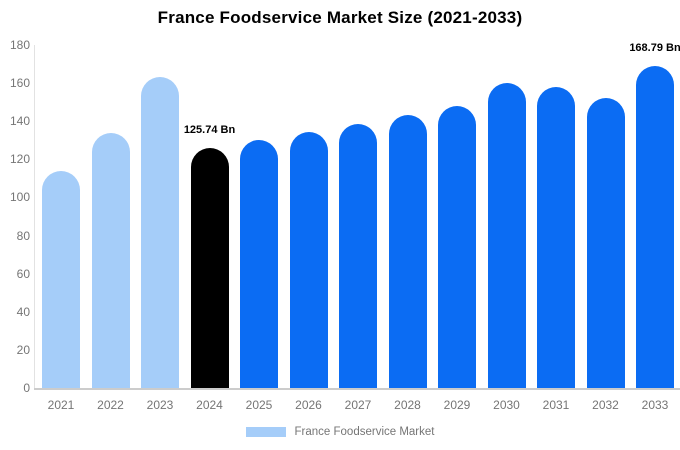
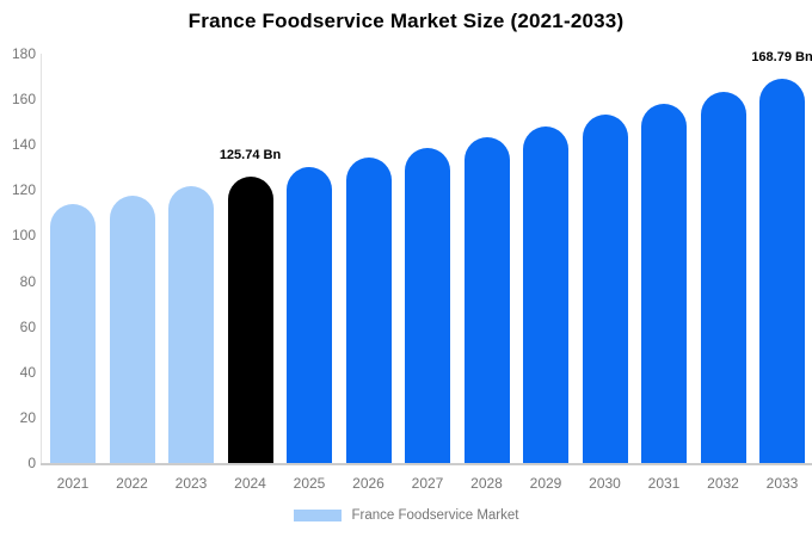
2022: 134 -> 118
2023: 163 -> 122
2030: 160 -> 153
2032: 152 -> 163
